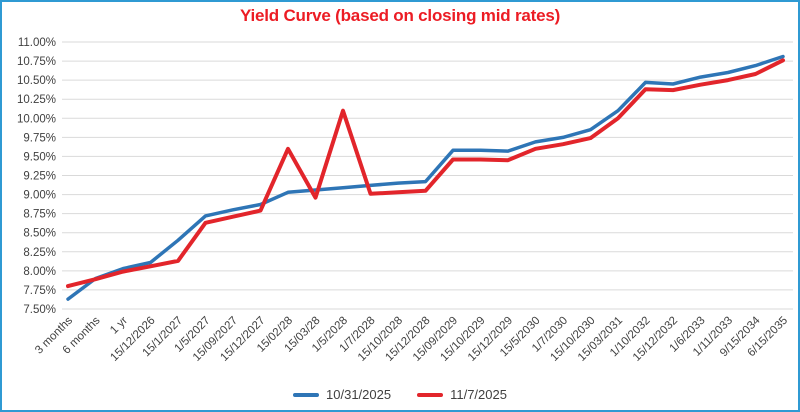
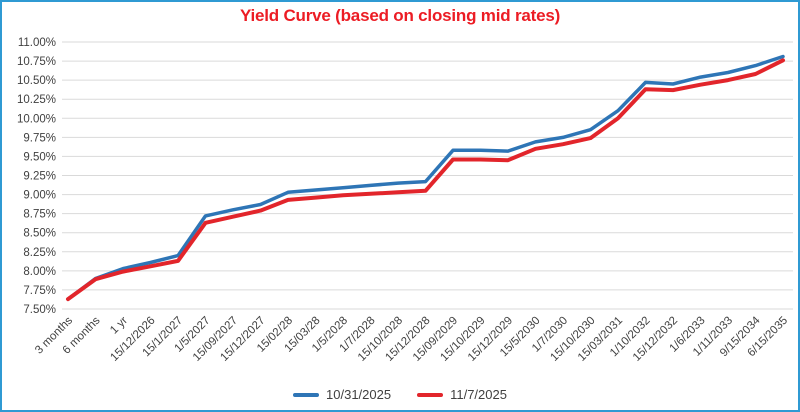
11/7/2025/3 months: 7.8% -> 7.6%
10/31/2025/15/1/2027: 8.4% -> 8.2%
11/7/2025/15/02/28: 9.6% -> 8.9%
11/7/2025/1/5/2028: 10.1% -> 9.0%
